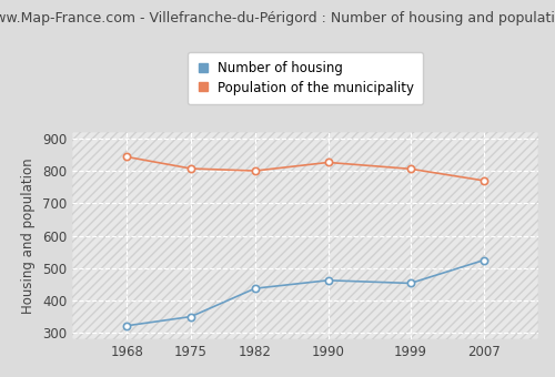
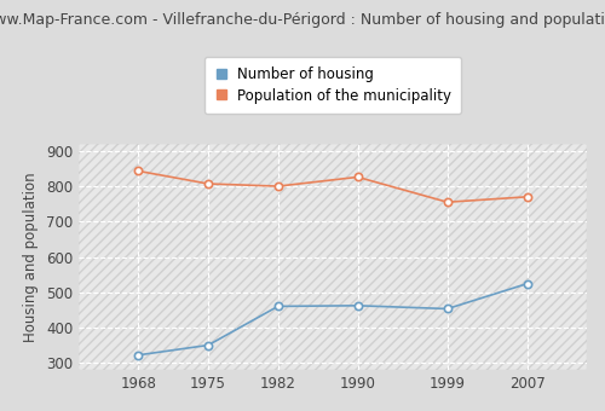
Number of housing/1982: 437 -> 460
Population of the municipality/1999: 806 -> 755
